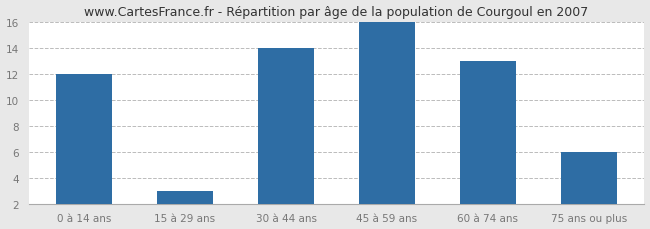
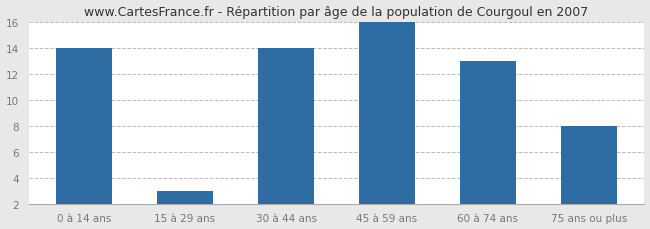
0 à 14 ans: 12 -> 14
75 ans ou plus: 6 -> 8
